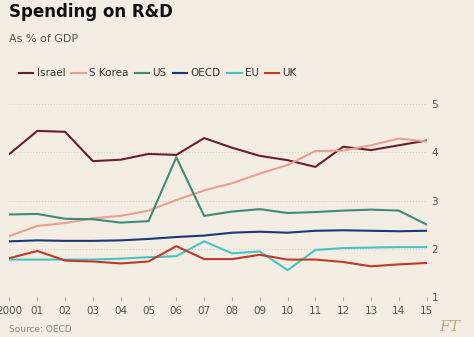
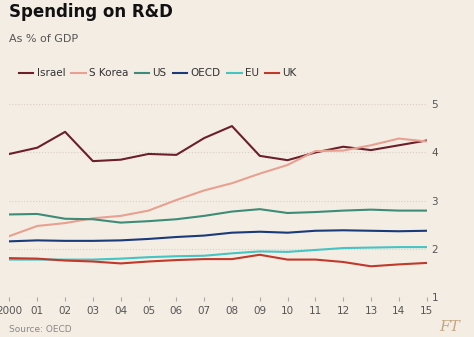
Israel/01: 4.45 -> 4.10
UK/01: 1.95 -> 1.79
US/06: 3.90 -> 2.61
UK/06: 2.05 -> 1.76
EU/07: 2.15 -> 1.85
Israel/08: 4.10 -> 4.55
EU/10: 1.55 -> 1.93
Israel/11: 3.70 -> 4.00
US/15: 2.50 -> 2.79
